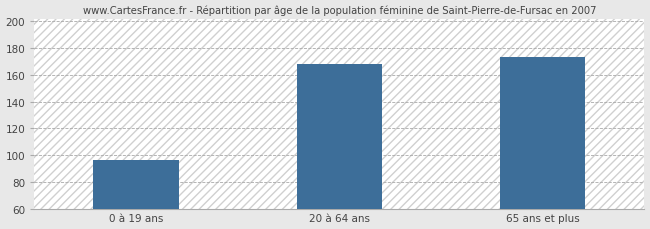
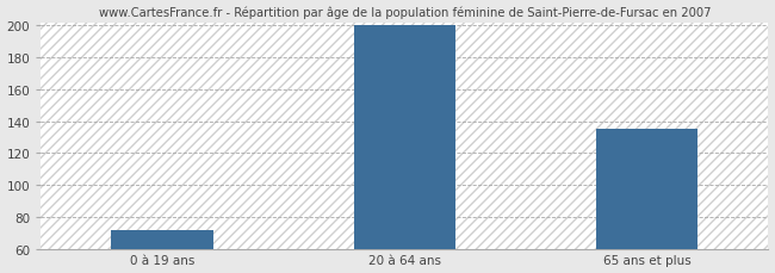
0 à 19 ans: 96 -> 72
20 à 64 ans: 168 -> 200
65 ans et plus: 173 -> 135
